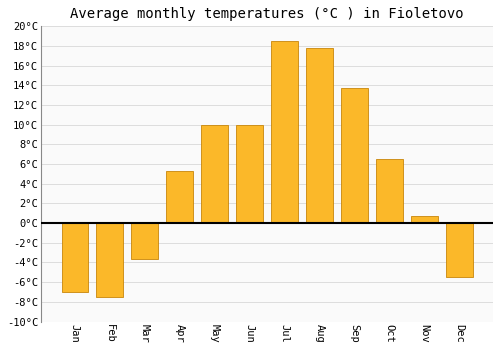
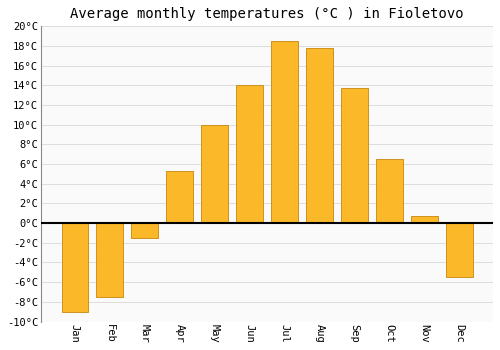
Jan: -7.0°C -> -9.0°C
Mar: -3.6°C -> -1.5°C
Jun: 10.0°C -> 14.0°C
